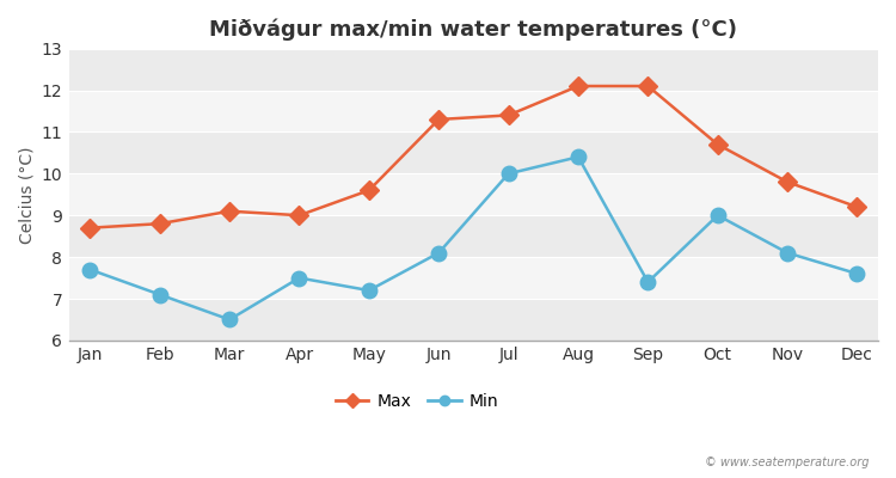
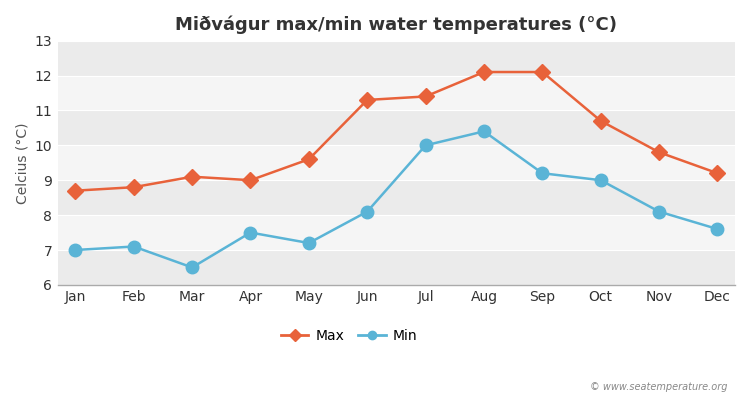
Min/Jan: 7.7 -> 7.0
Min/Sep: 7.4 -> 9.2
